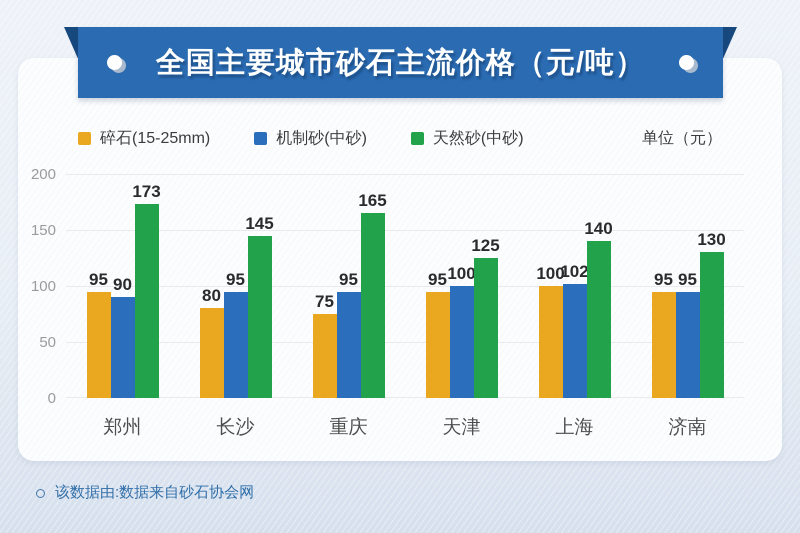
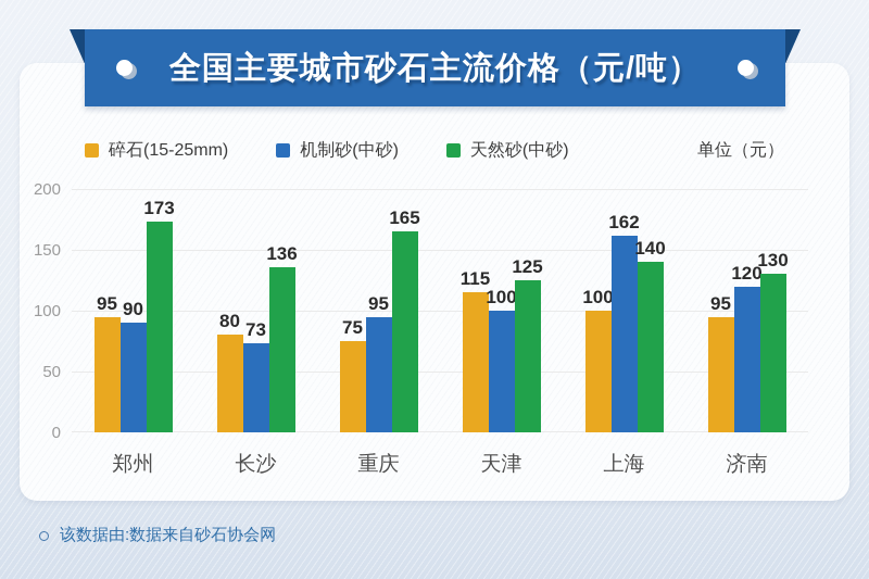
机制砂(中砂)/长沙: 95 -> 73
天然砂(中砂)/长沙: 145 -> 136
碎石(15-25mm)/天津: 95 -> 115
机制砂(中砂)/上海: 102 -> 162
机制砂(中砂)/济南: 95 -> 120
